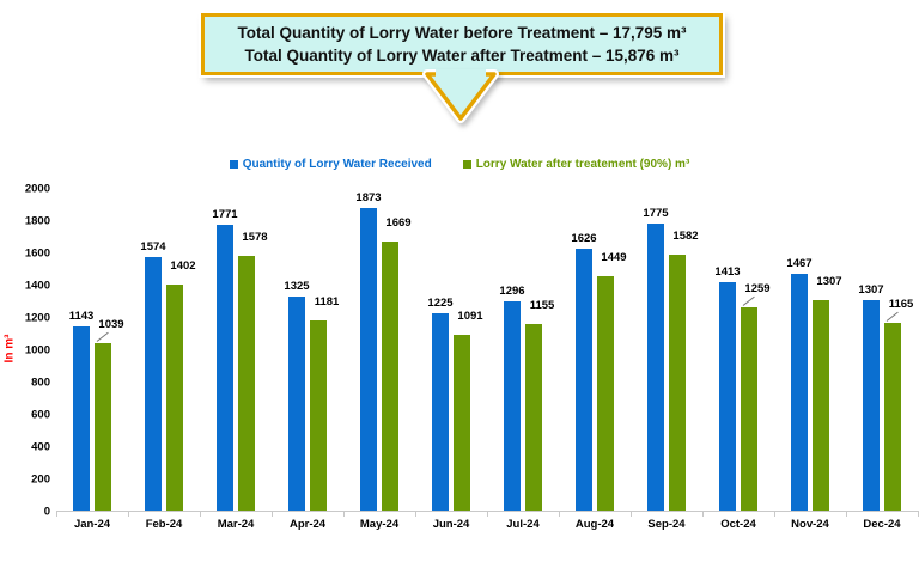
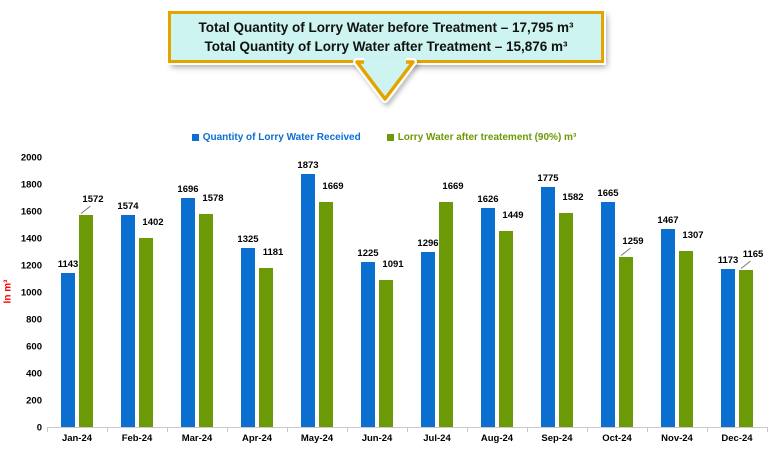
Lorry Water after treatement (90%) m³/Jan-24: 1039 -> 1572
Quantity of Lorry Water Received/Mar-24: 1771 -> 1696
Lorry Water after treatement (90%) m³/Jul-24: 1155 -> 1669
Quantity of Lorry Water Received/Oct-24: 1413 -> 1665
Quantity of Lorry Water Received/Dec-24: 1307 -> 1173
